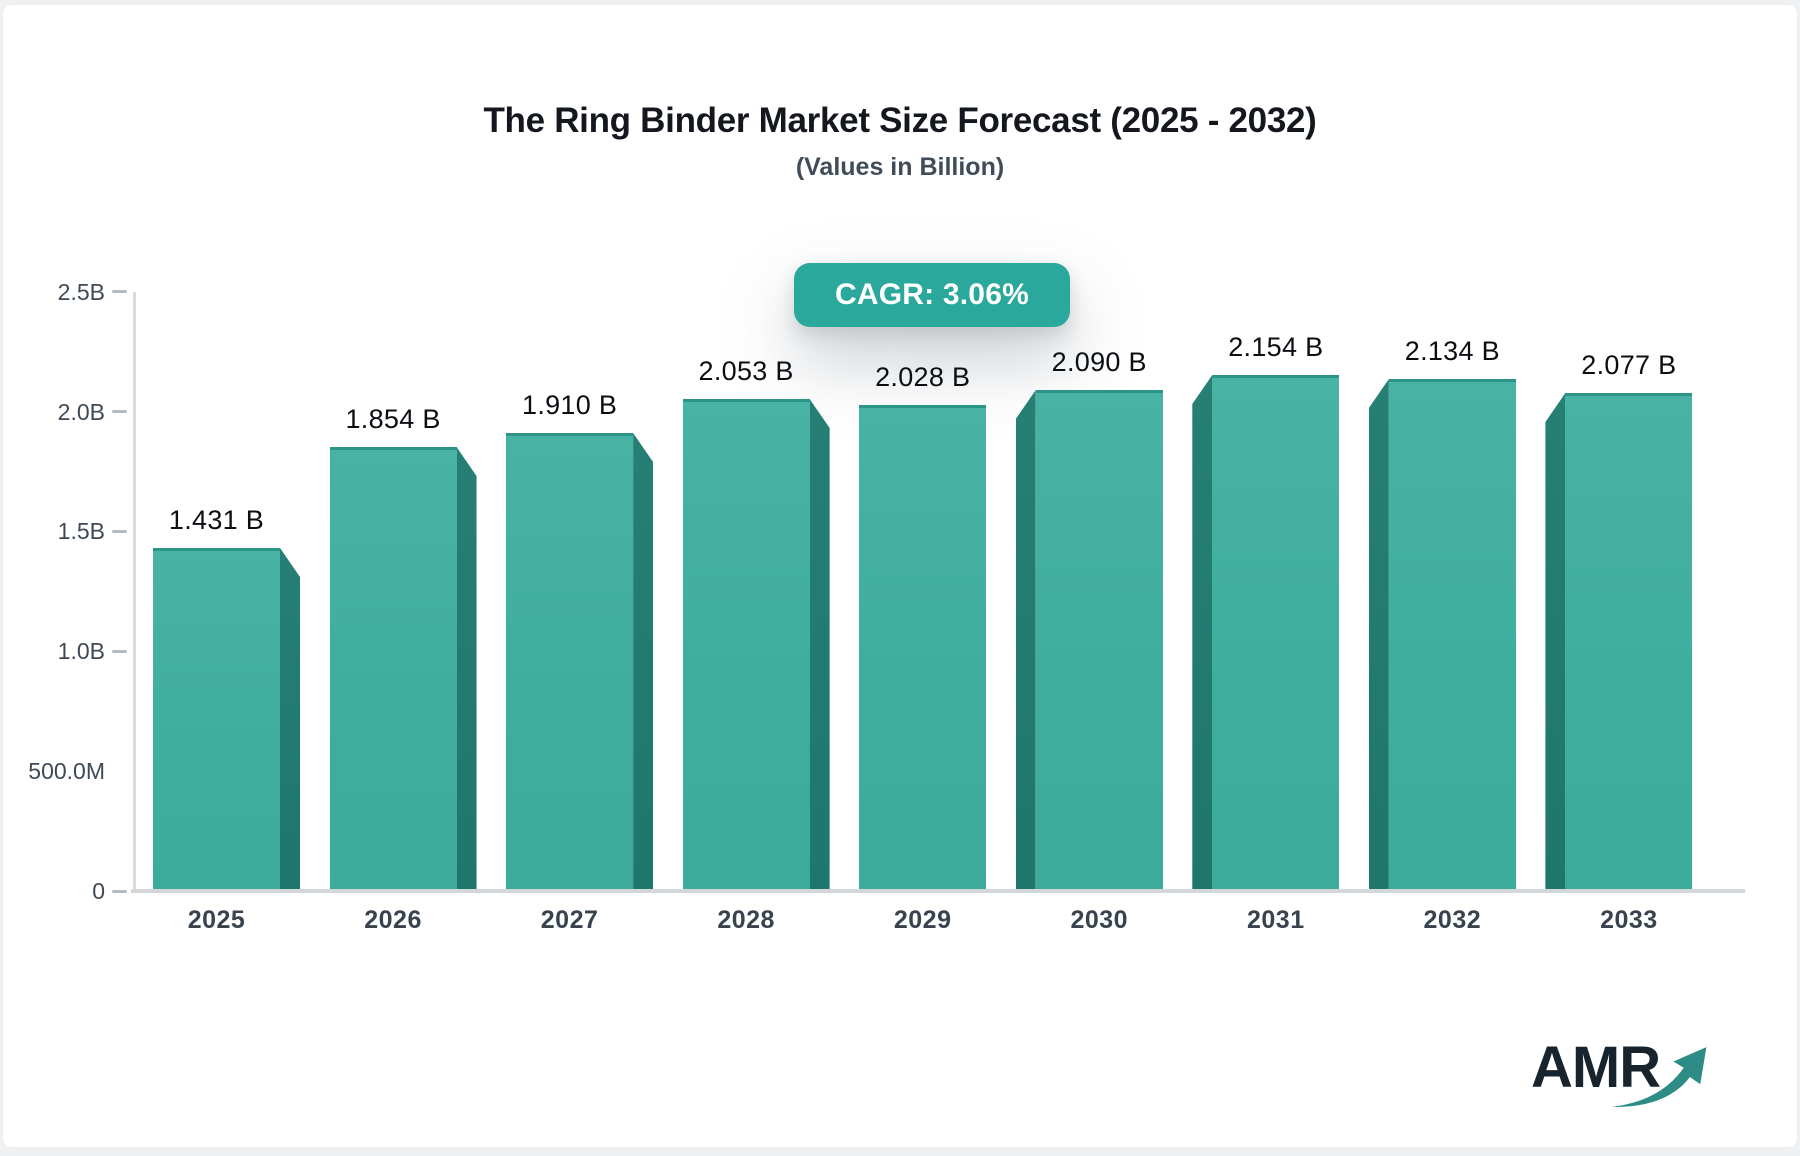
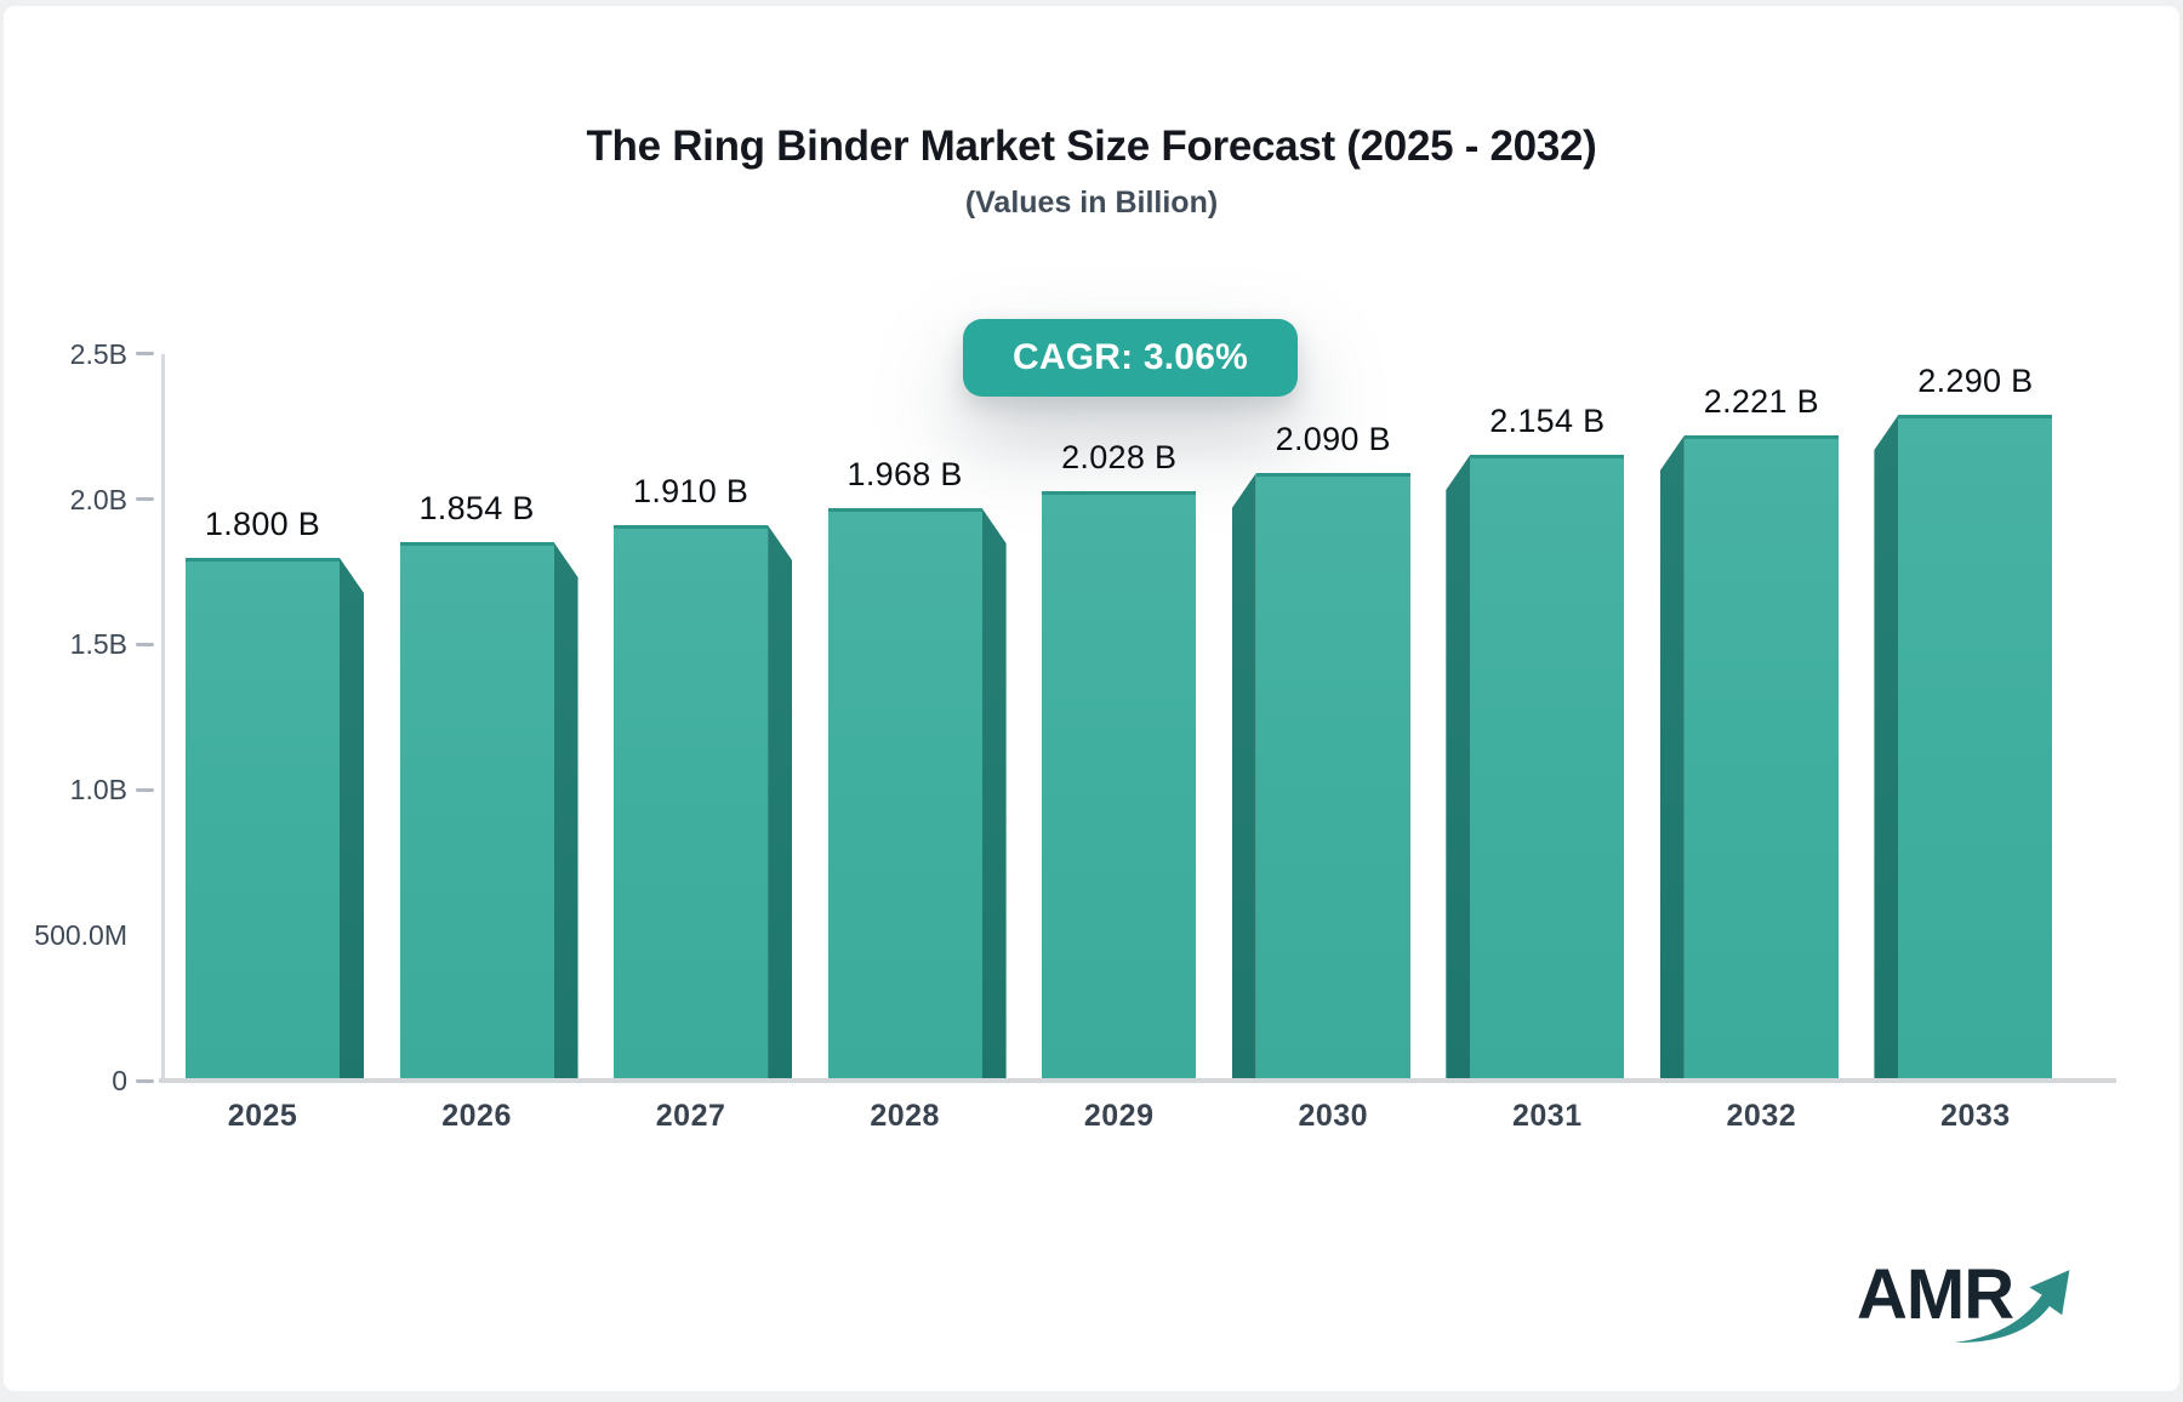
2025: 1.431 -> 1.800
2028: 2.053 -> 1.968
2032: 2.134 -> 2.221
2033: 2.077 -> 2.290
